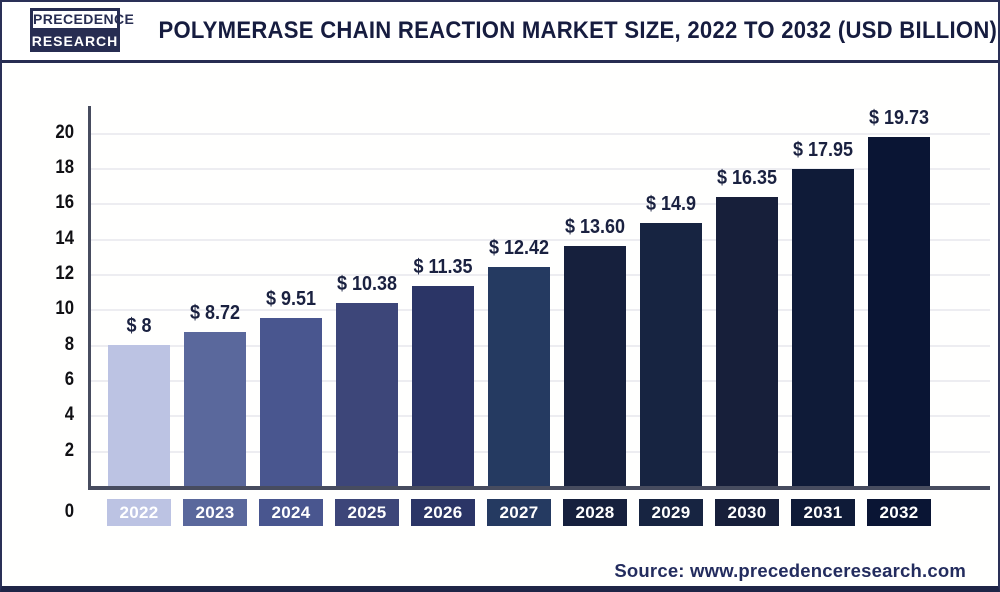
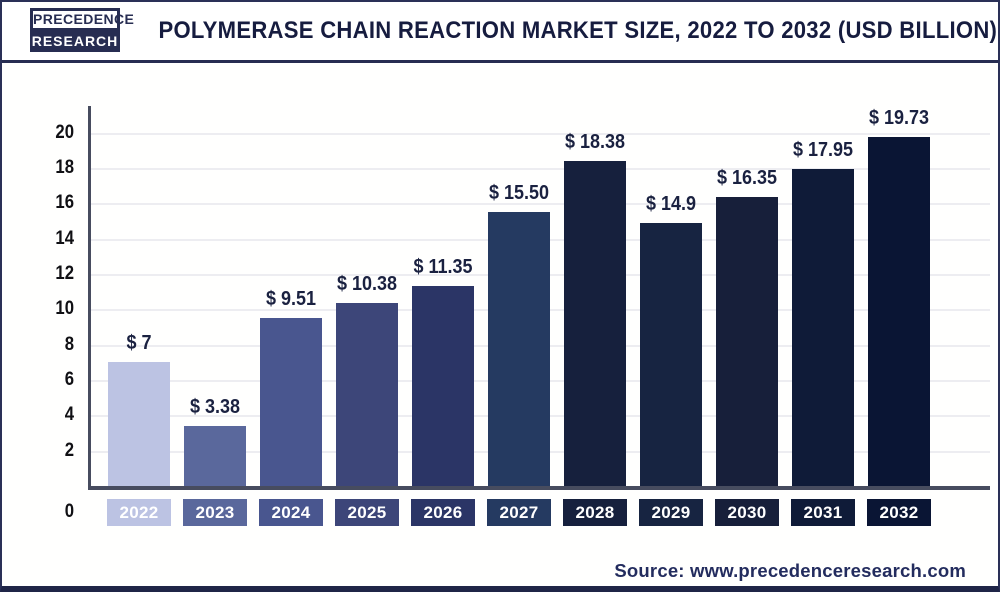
2022: 8 -> 7
2023: 8.72 -> 3.38
2027: 12.42 -> 15.50
2028: 13.60 -> 18.38
